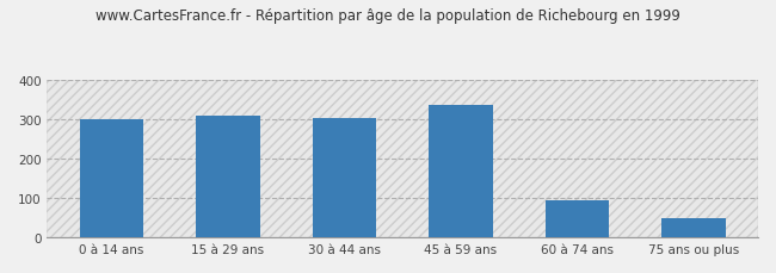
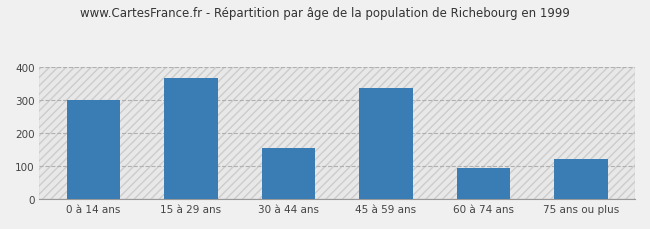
15 à 29 ans: 308 -> 365
30 à 44 ans: 301 -> 155
75 ans ou plus: 48 -> 120
